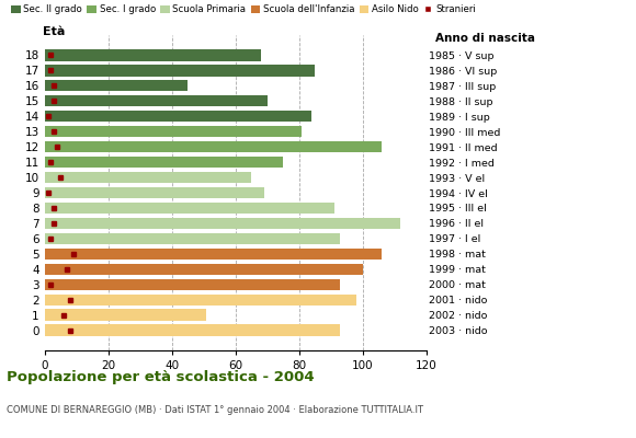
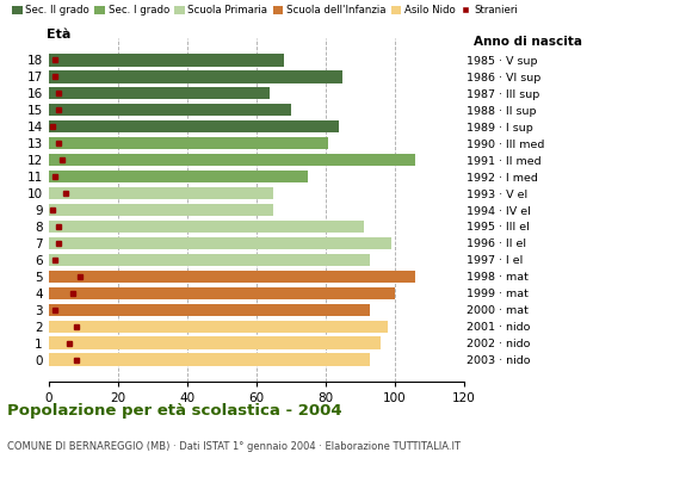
16: 45 -> 64
9: 69 -> 65
7: 112 -> 99
1: 51 -> 96
